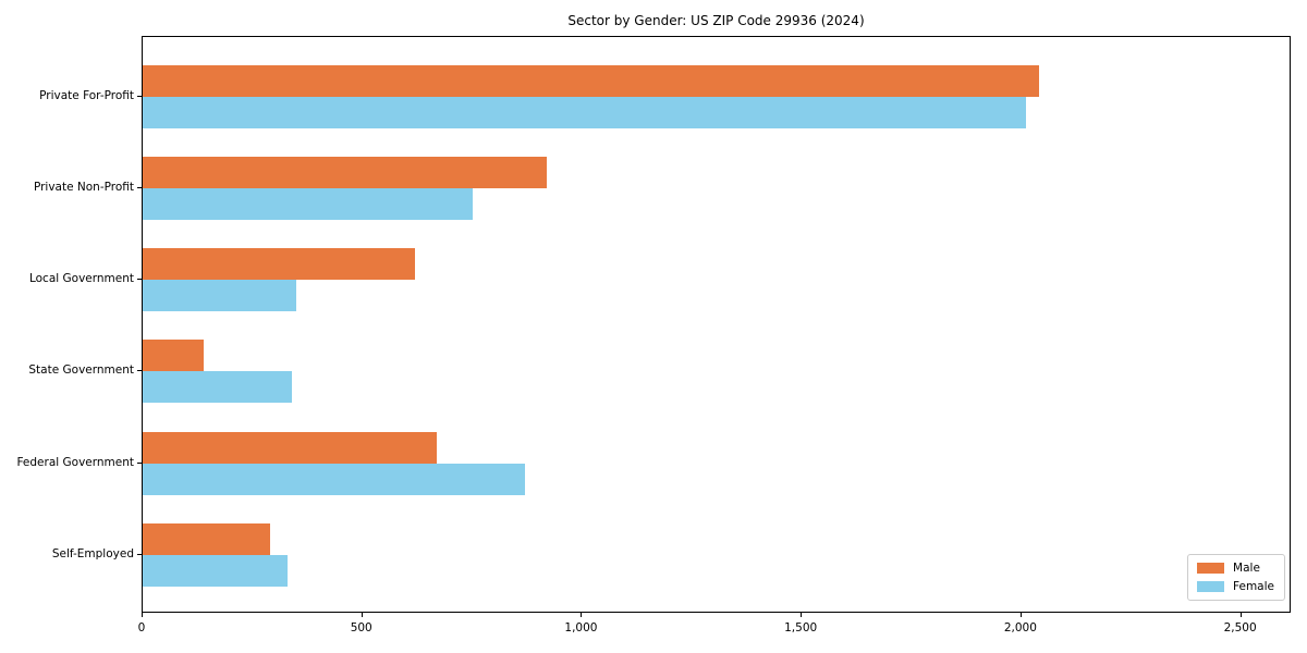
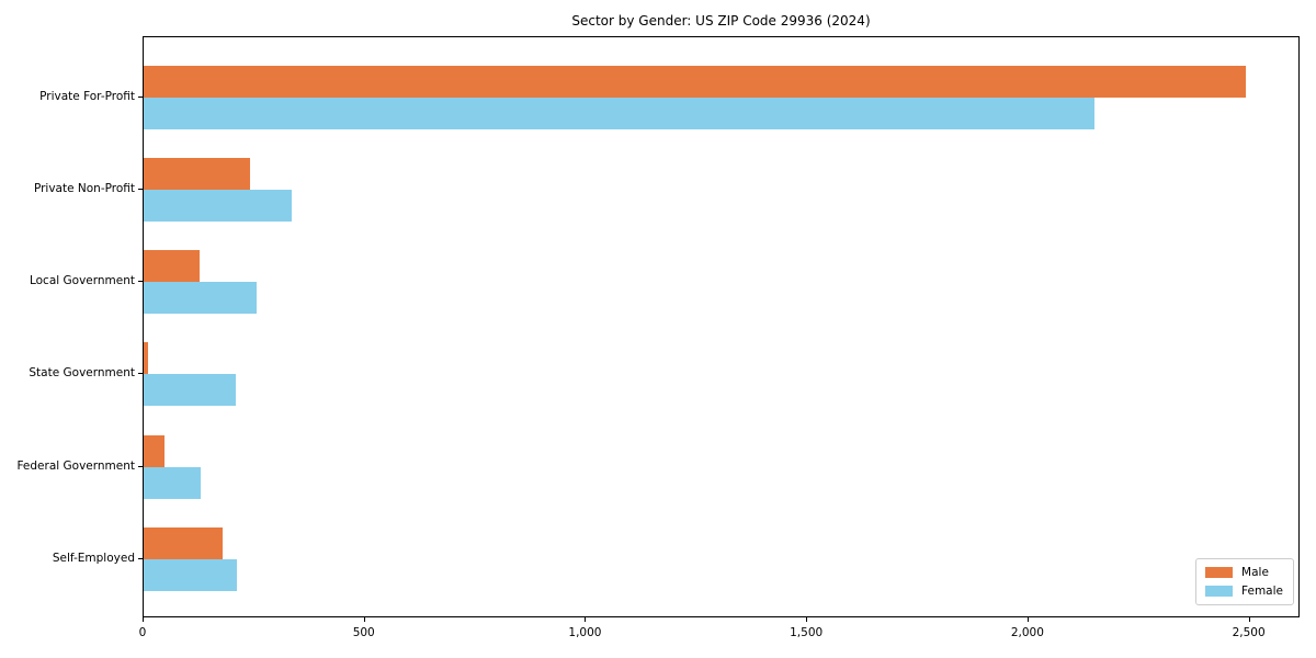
Male/Private For-Profit: 2040 -> 2490
Female/Private For-Profit: 2010 -> 2150
Male/Private Non-Profit: 920 -> 240
Female/Private Non-Profit: 750 -> 340
Male/Local Government: 620 -> 130
Female/Local Government: 350 -> 260
Male/State Government: 140 -> 10
Female/State Government: 340 -> 210
Male/Federal Government: 670 -> 50
Female/Federal Government: 870 -> 130
Male/Self-Employed: 290 -> 180
Female/Self-Employed: 330 -> 210
